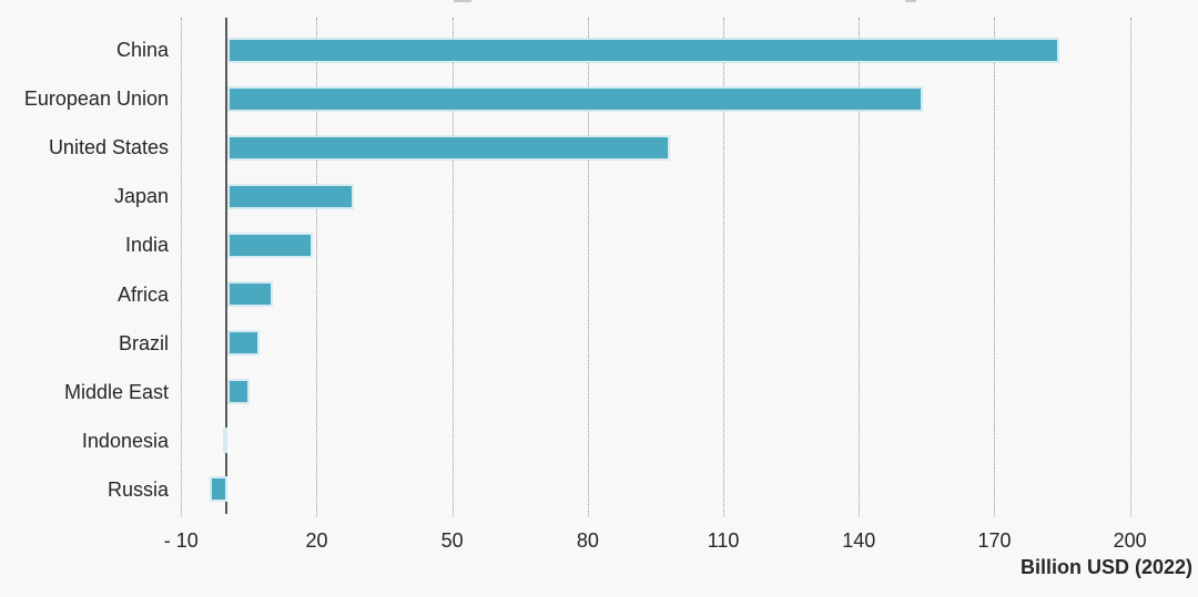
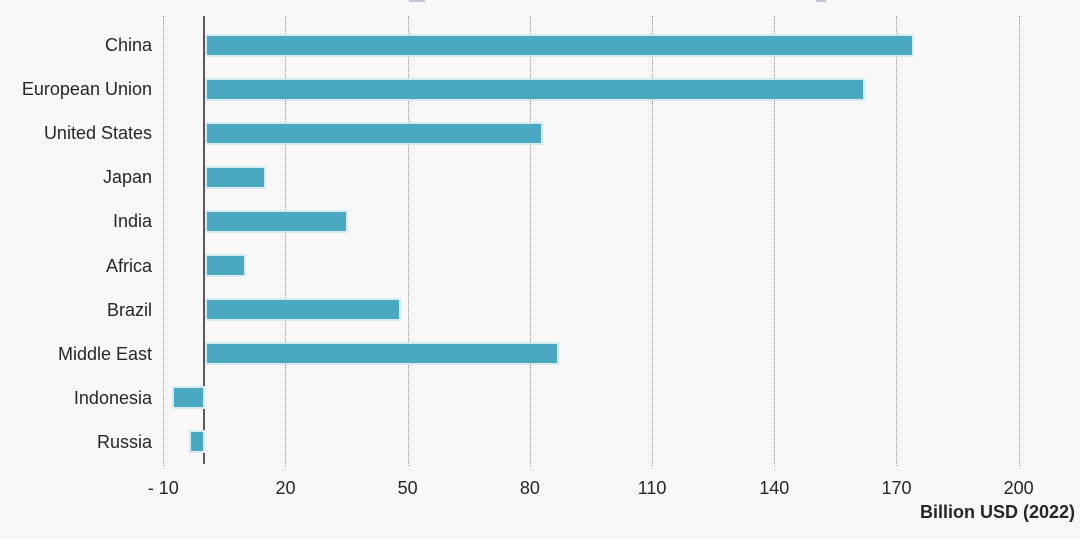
China: 184 -> 174
European Union: 154 -> 162
United States: 98 -> 83
Japan: 28 -> 15
India: 19 -> 35
Brazil: 7 -> 48
Middle East: 5 -> 87
Indonesia: -1 -> -8
